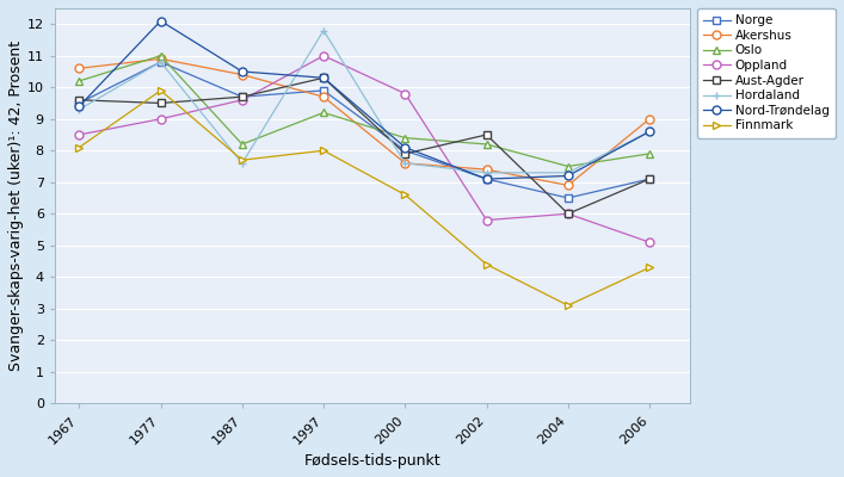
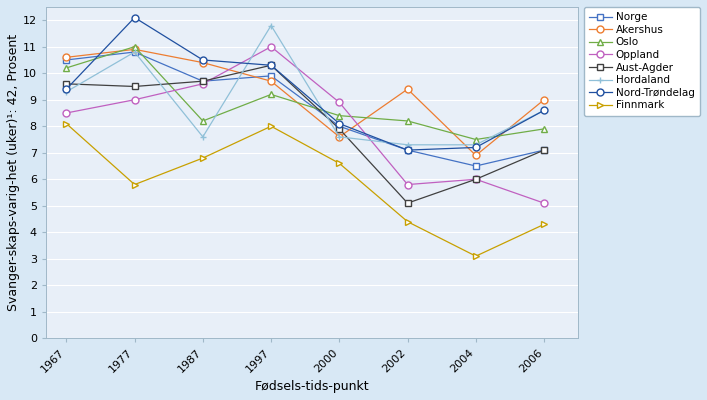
Norge/1967: 9.5 -> 10.5
Finnmark/1977: 9.9 -> 5.8
Finnmark/1987: 7.7 -> 6.8
Oppland/2000: 9.8 -> 8.9
Akershus/2002: 7.4 -> 9.4
Aust-Agder/2002: 8.5 -> 5.1
